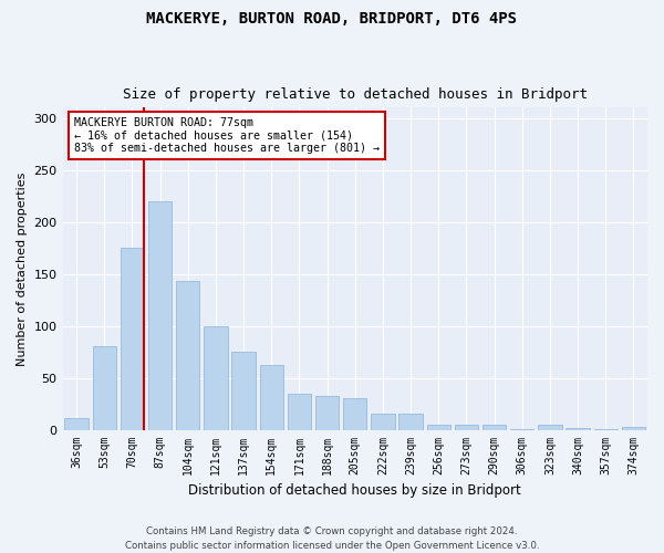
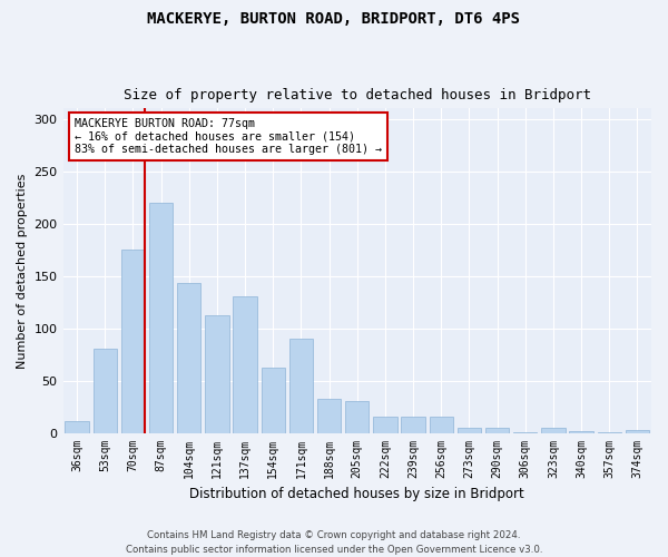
121sqm: 100 -> 112
137sqm: 75 -> 130
171sqm: 35 -> 90
256sqm: 5 -> 16
